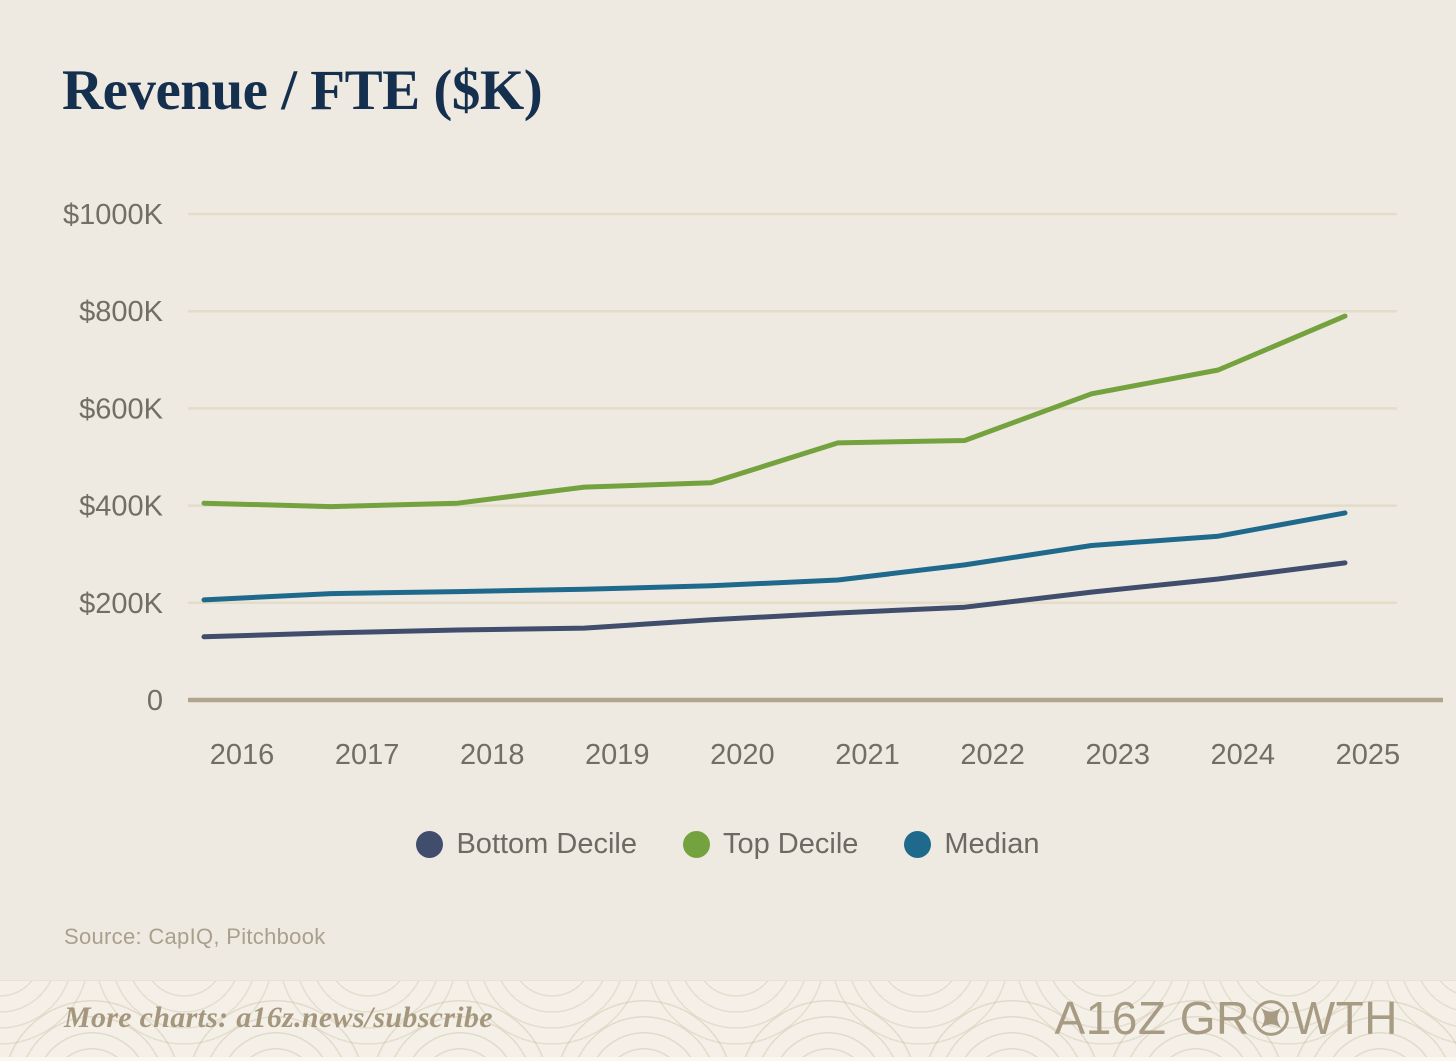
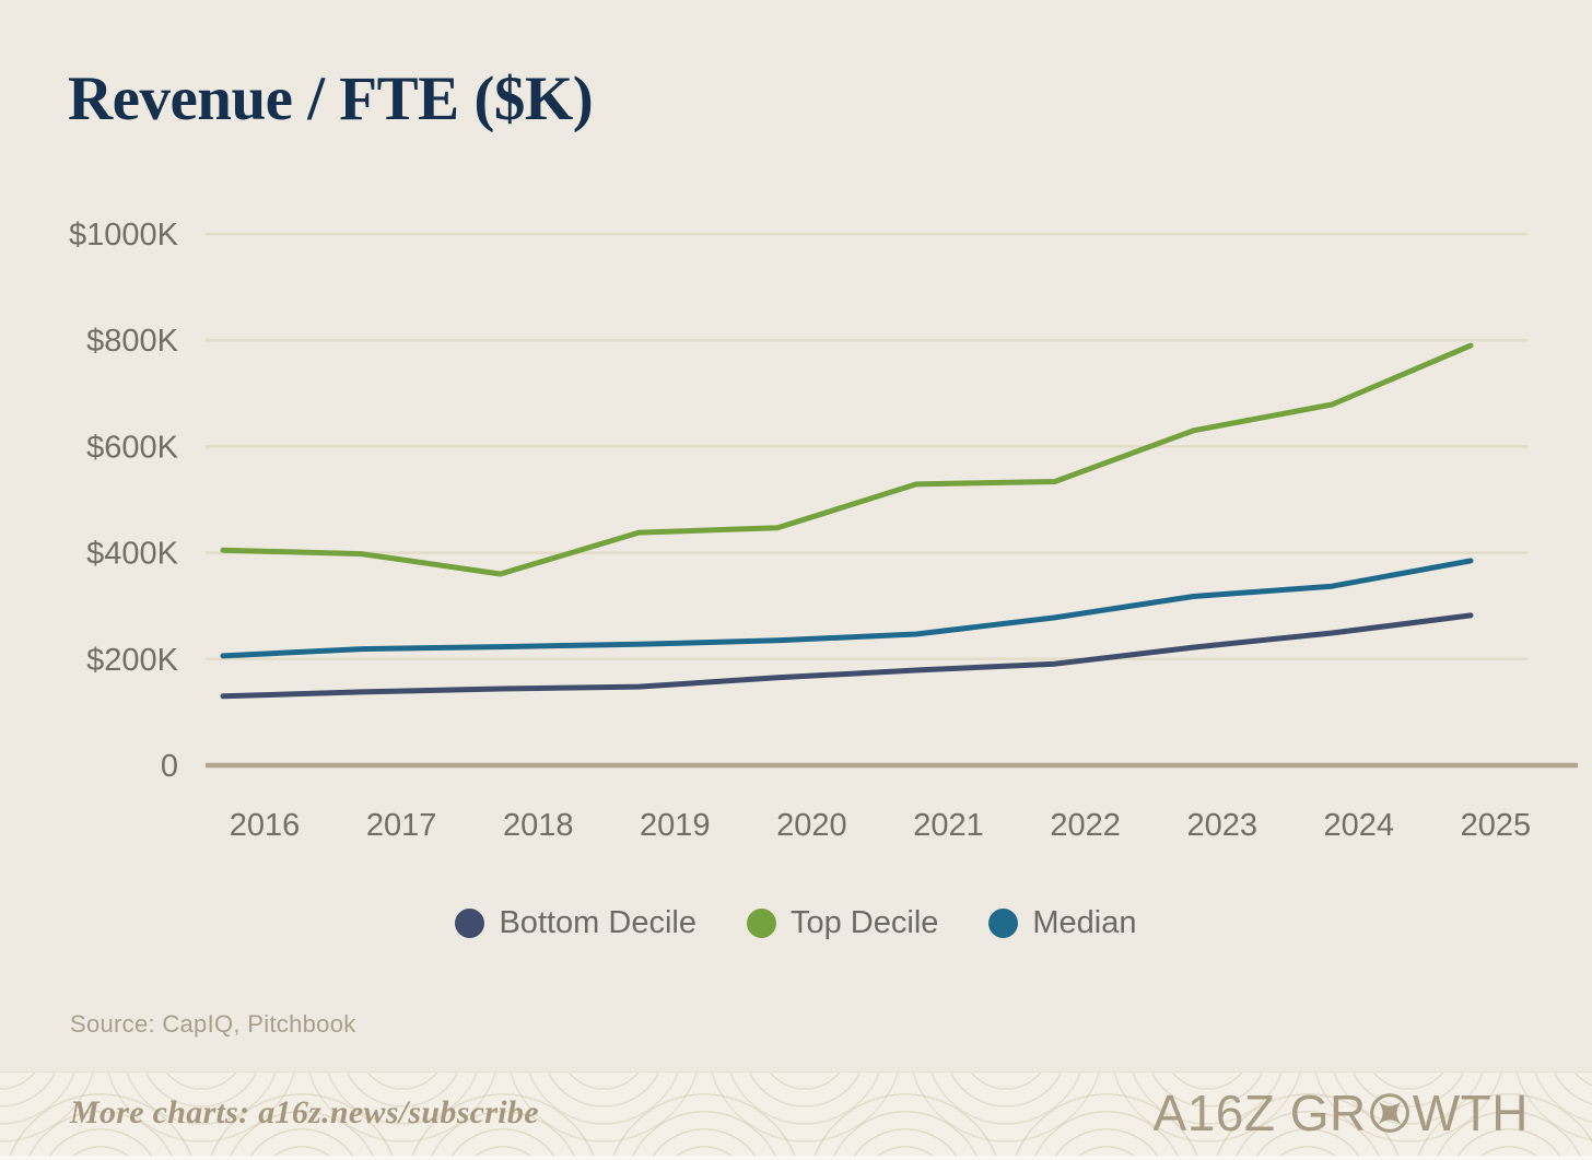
Top Decile/2018: $400K -> $360K
